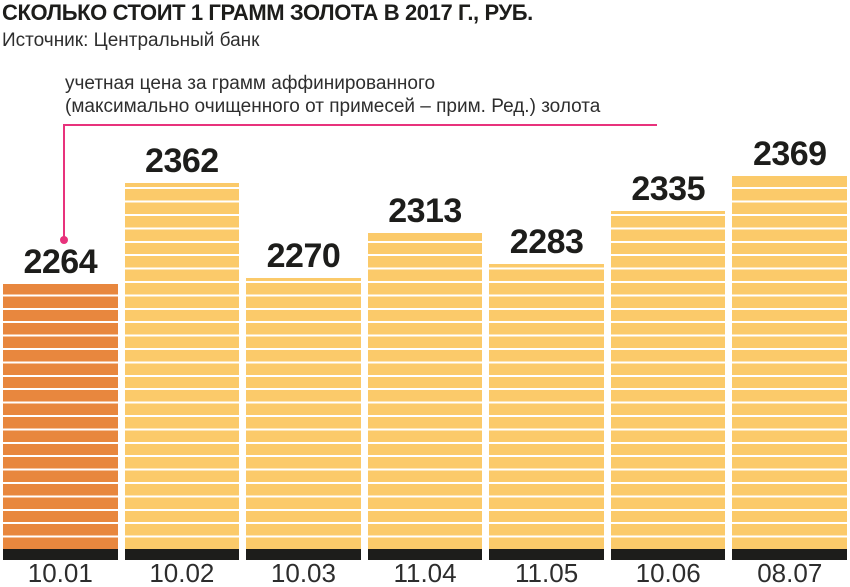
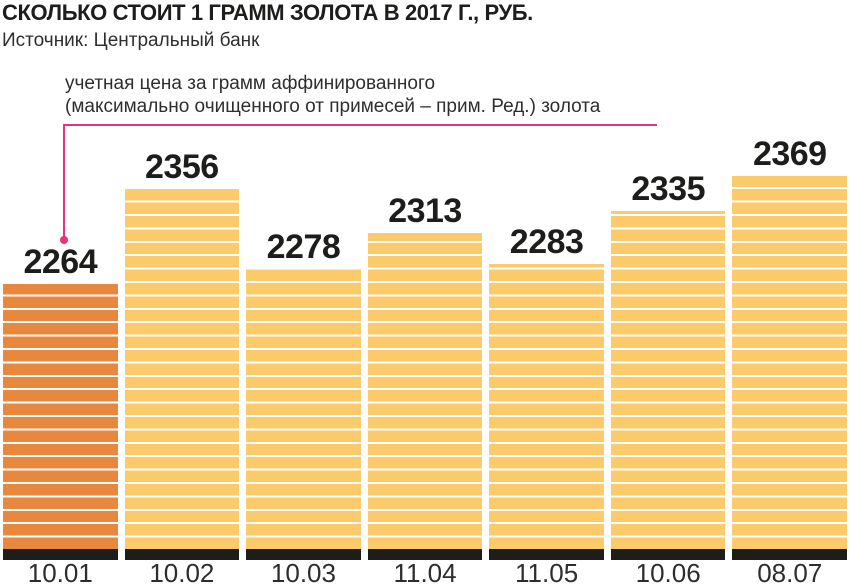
10.02: 2362 -> 2356
10.03: 2270 -> 2278
